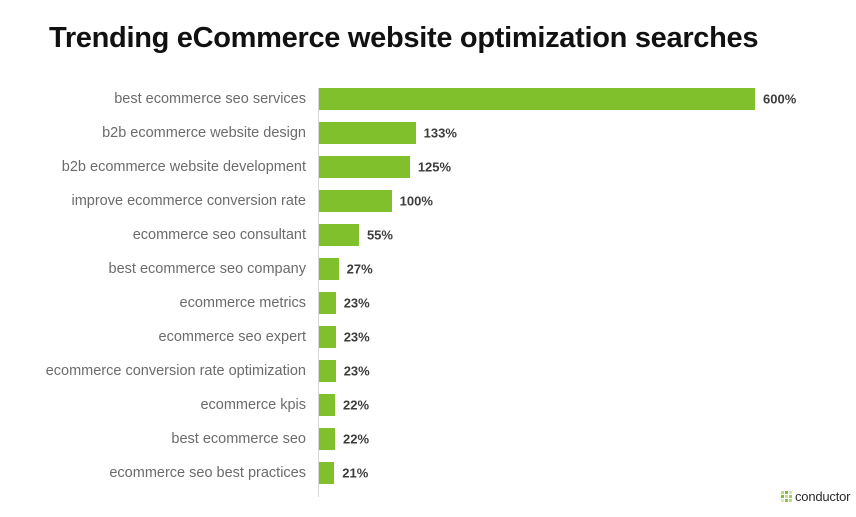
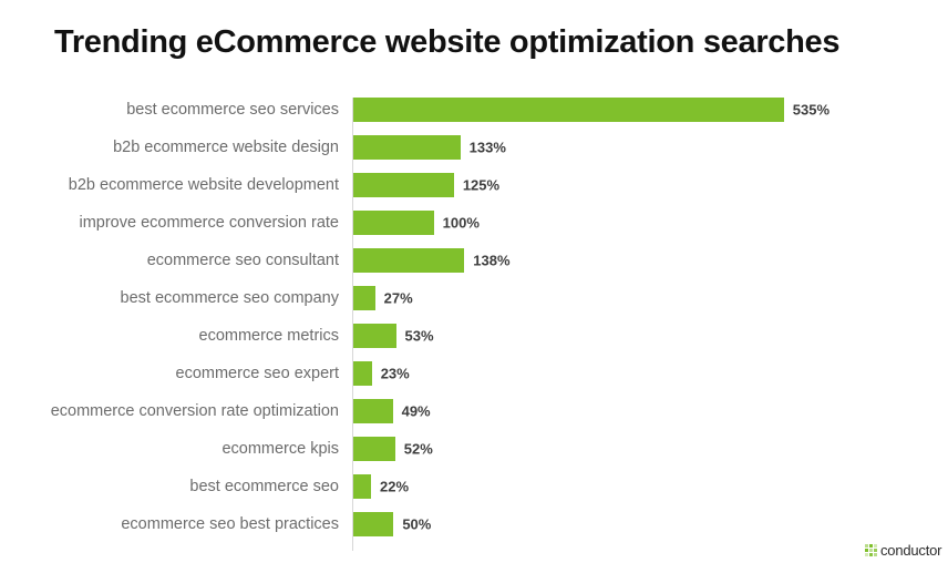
best ecommerce seo services: 600% -> 535%
ecommerce seo consultant: 55% -> 138%
ecommerce metrics: 23% -> 53%
ecommerce conversion rate optimization: 23% -> 49%
ecommerce kpis: 22% -> 52%
ecommerce seo best practices: 21% -> 50%
